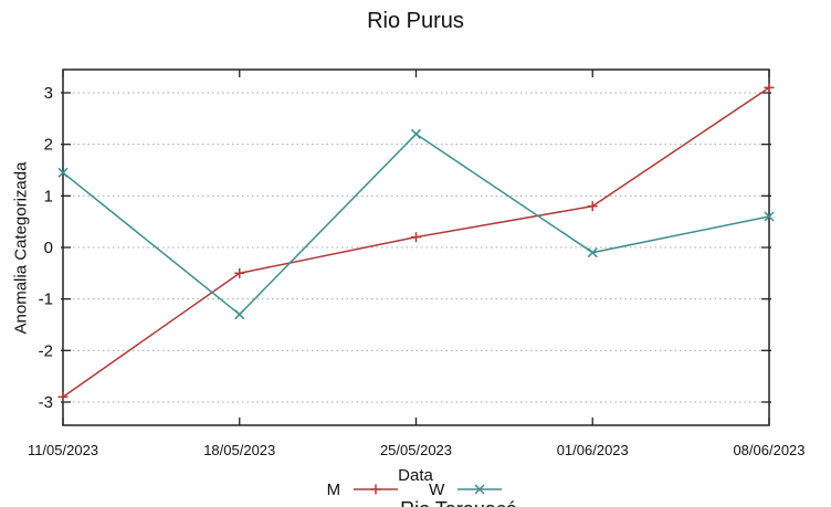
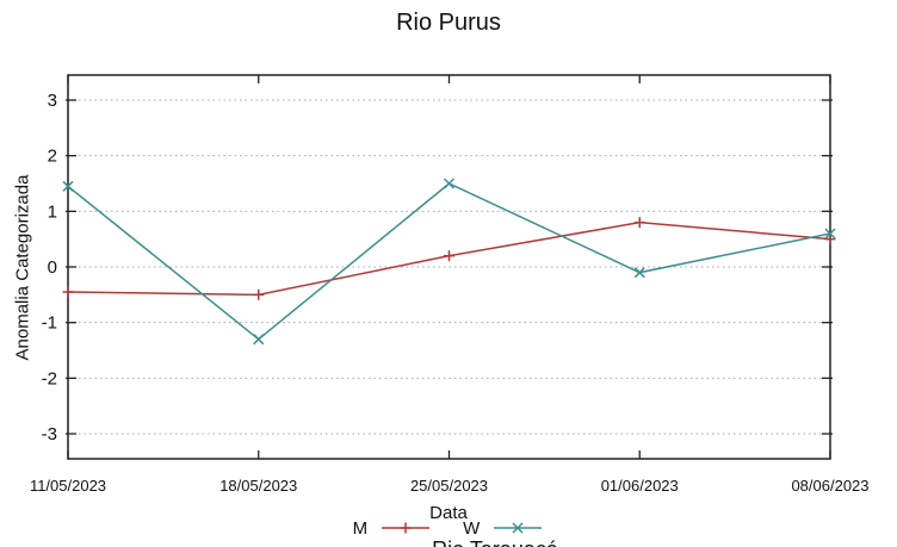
M/11/05/2023: -2.9 -> -0.5
W/25/05/2023: 2.2 -> 1.5
M/08/06/2023: 3.1 -> 0.5
